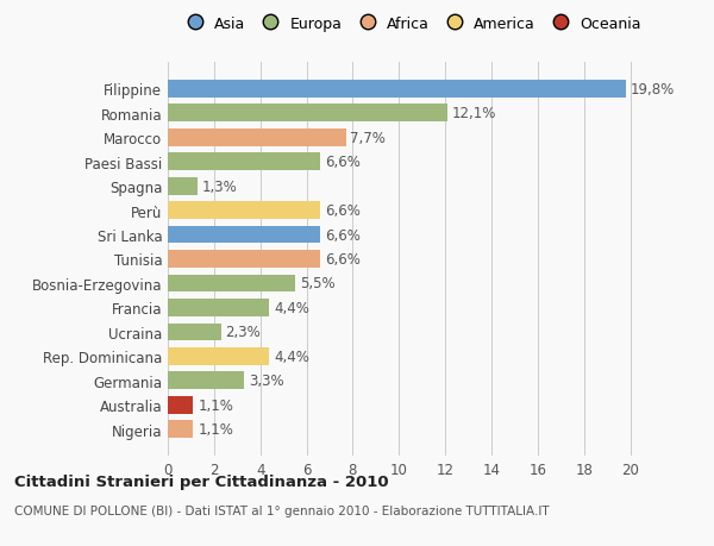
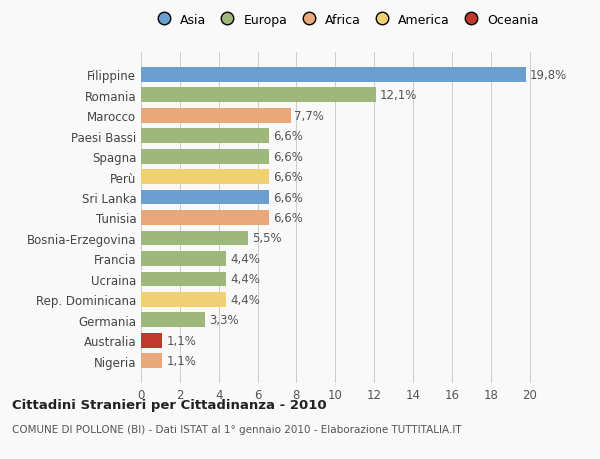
Spagna: 1,3% -> 6,6%
Ucraina: 2,3% -> 4,4%
